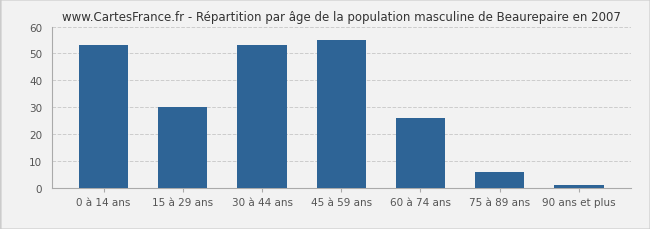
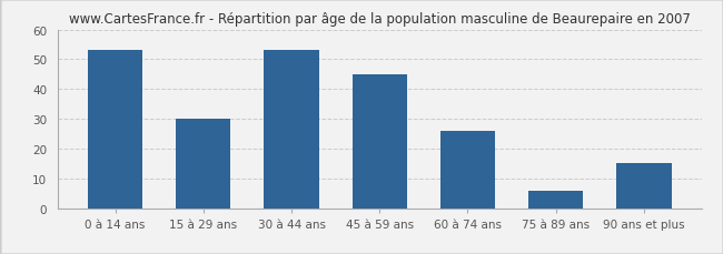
45 à 59 ans: 55 -> 45
90 ans et plus: 1 -> 15
